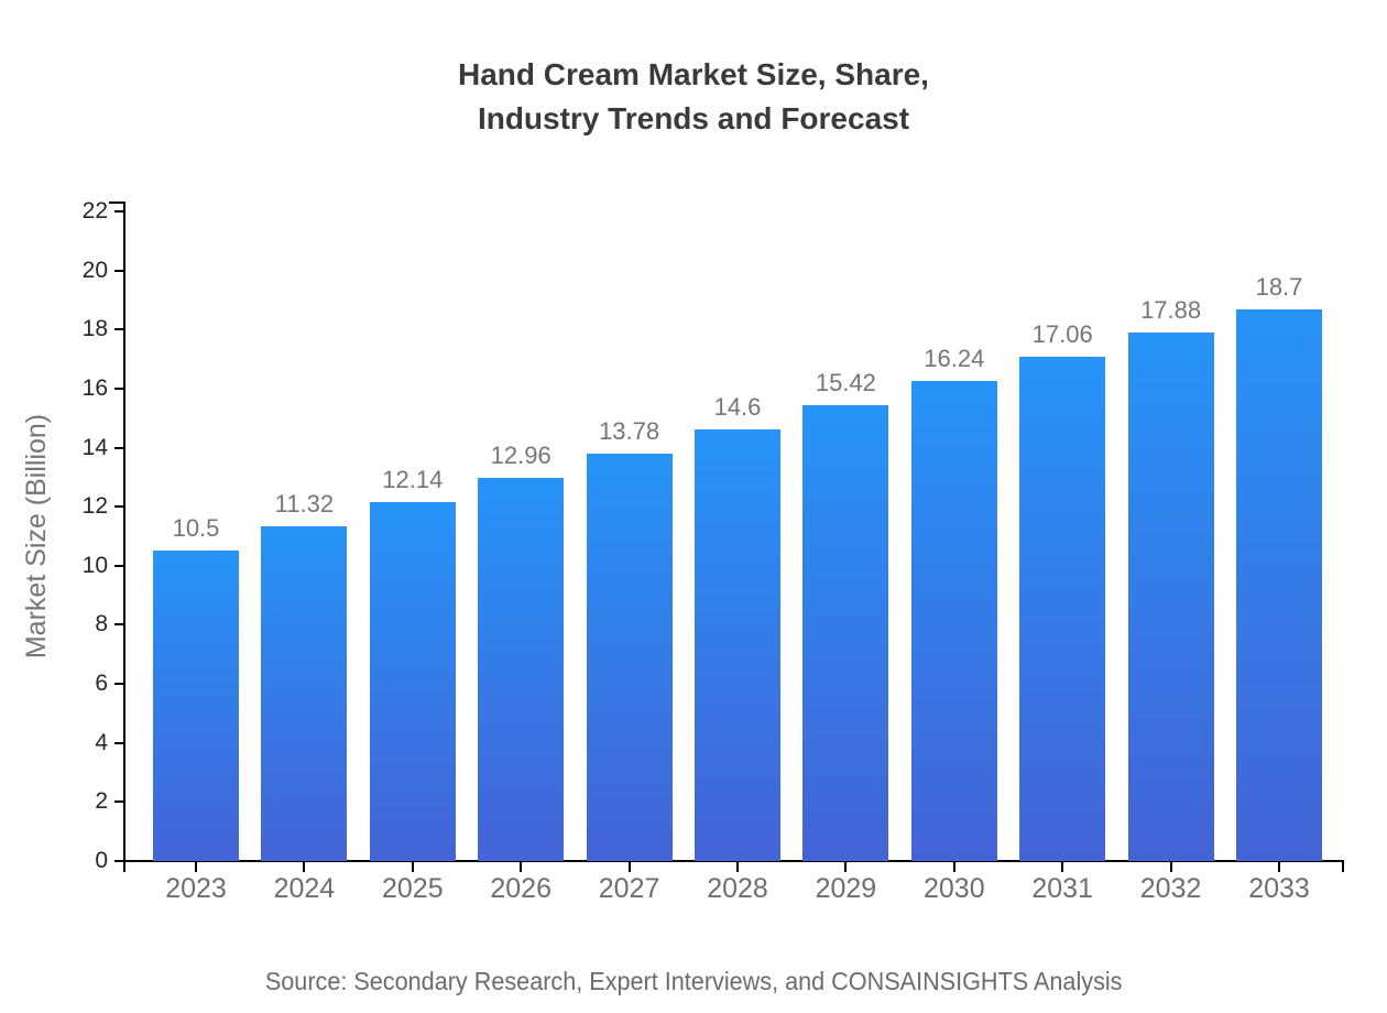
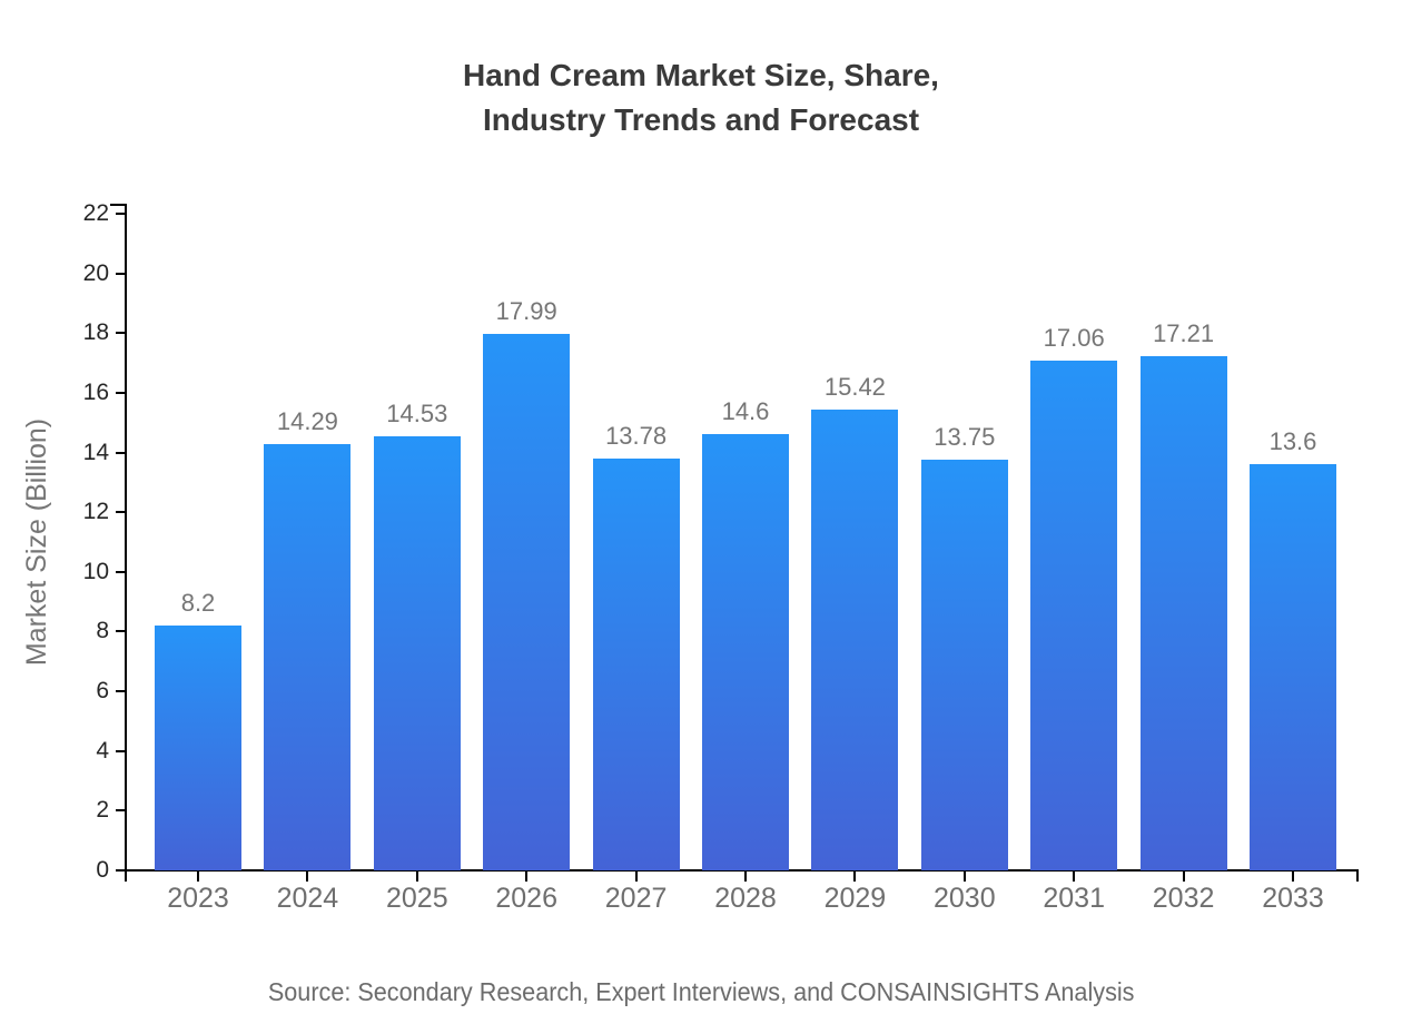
2023: 10.5 -> 8.2
2024: 11.32 -> 14.29
2025: 12.14 -> 14.53
2026: 12.96 -> 17.99
2030: 16.24 -> 13.75
2032: 17.88 -> 17.21
2033: 18.7 -> 13.6
